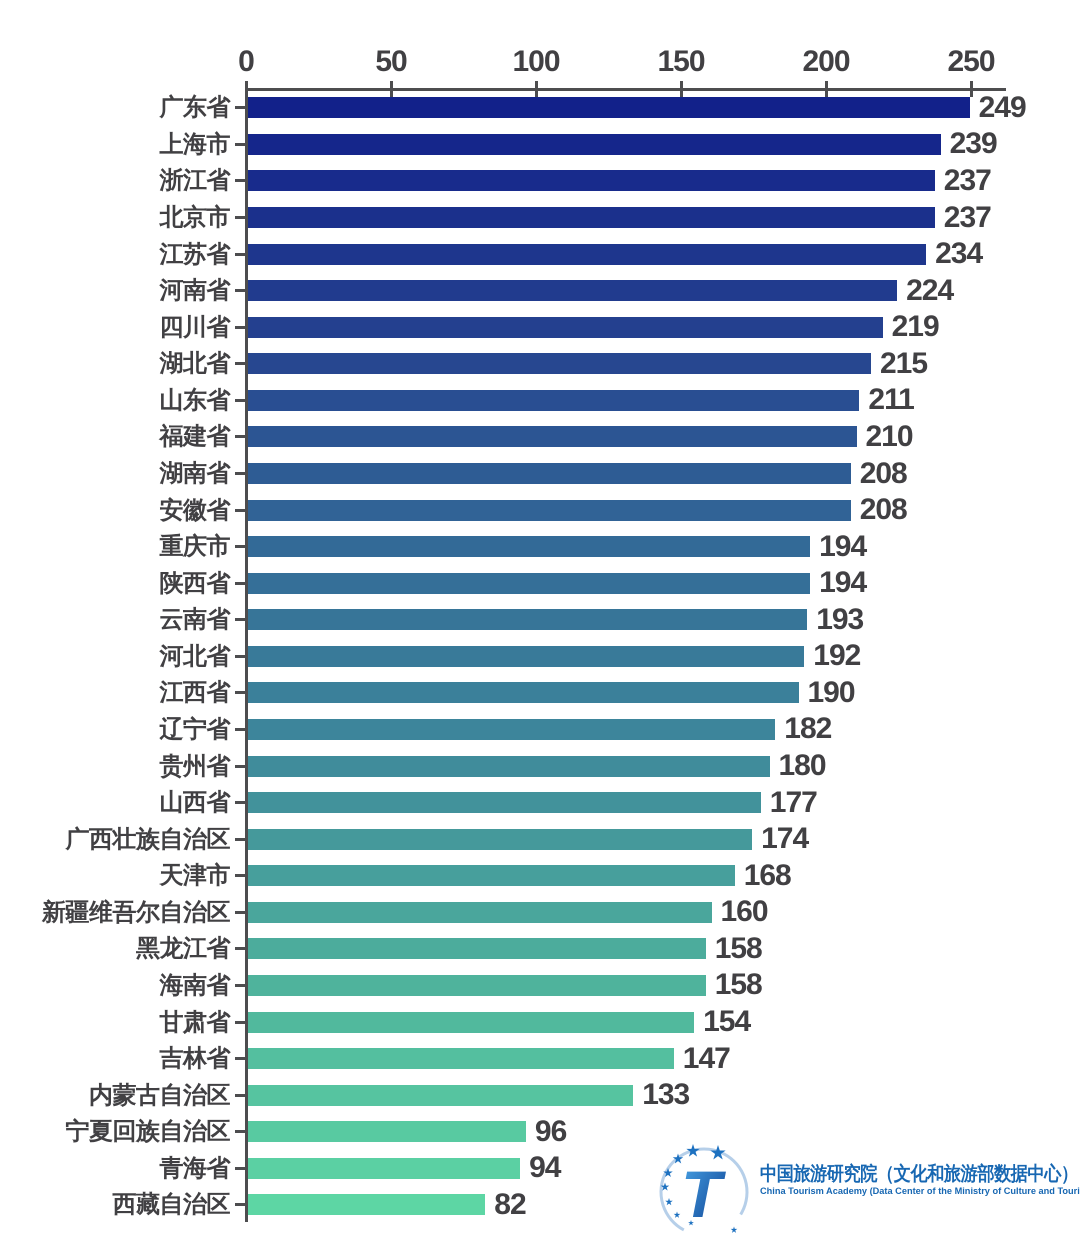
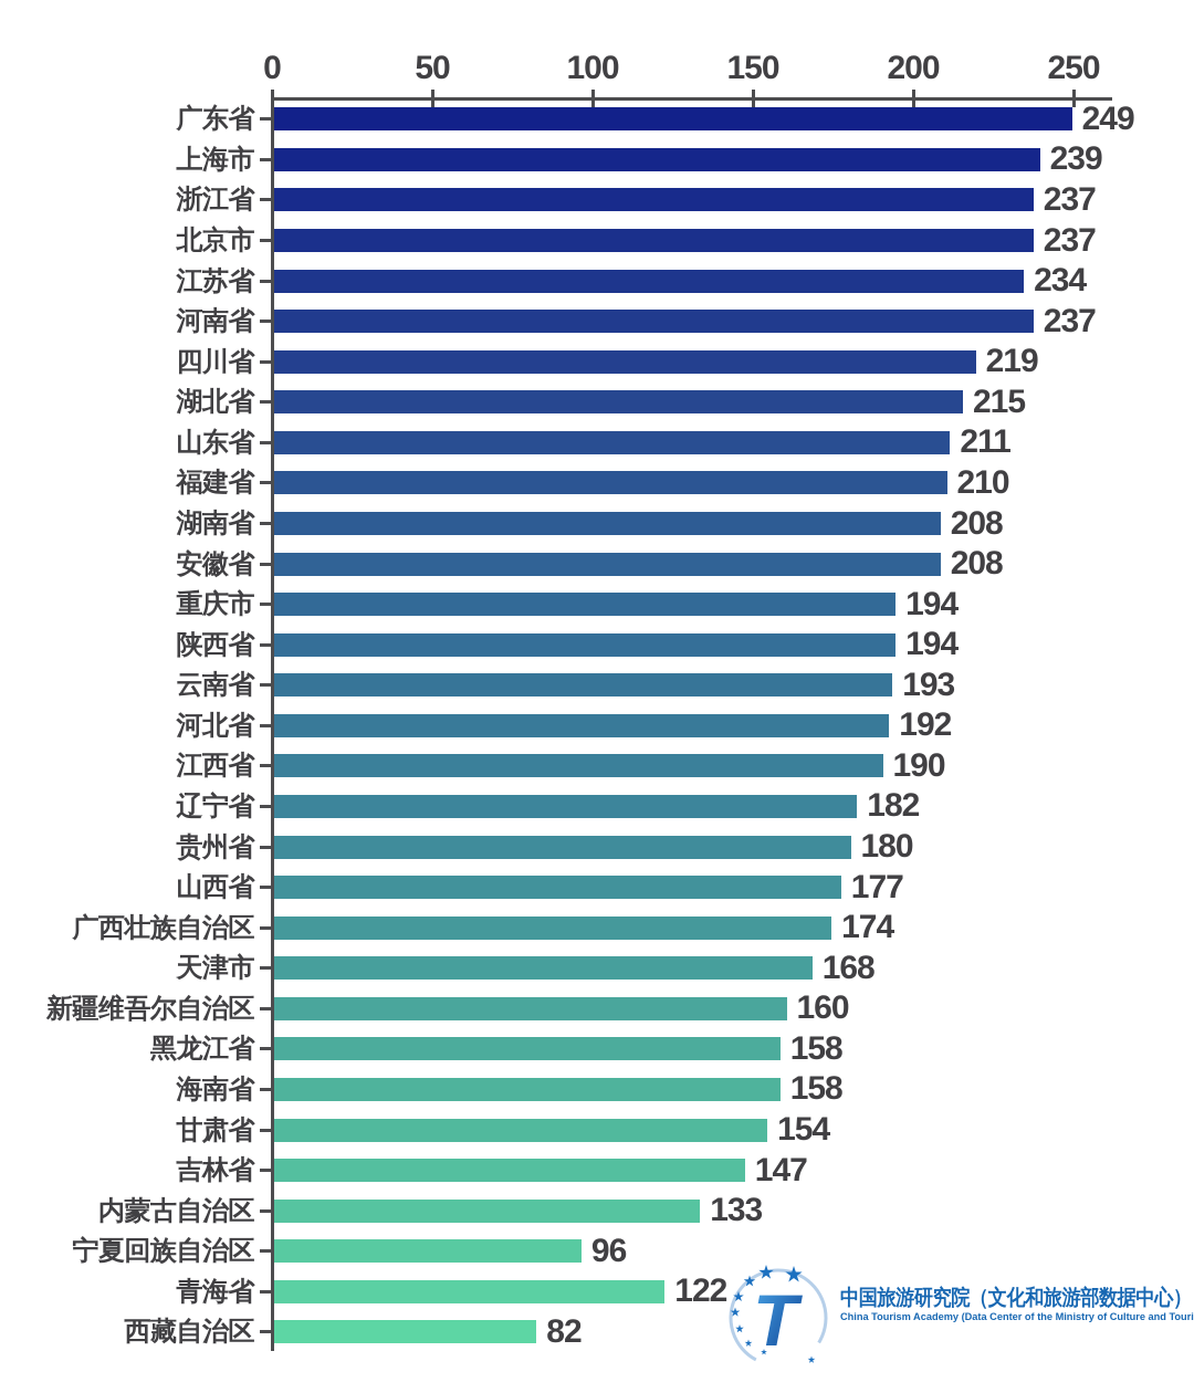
河南省: 224 -> 237
青海省: 94 -> 122
